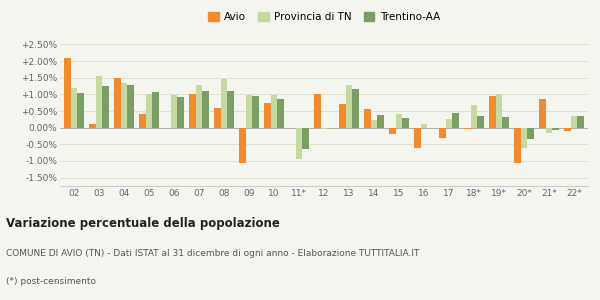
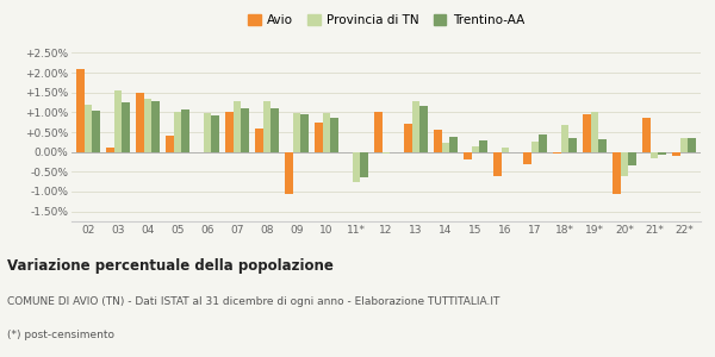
Provincia di TN/08: 1.45% -> 1.27%
Provincia di TN/11*: -0.95% -> -0.75%
Provincia di TN/15: 0.40% -> 0.13%
